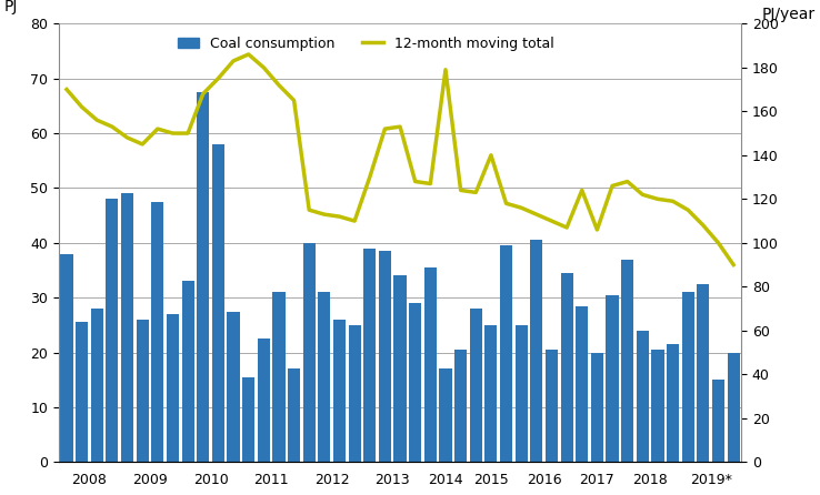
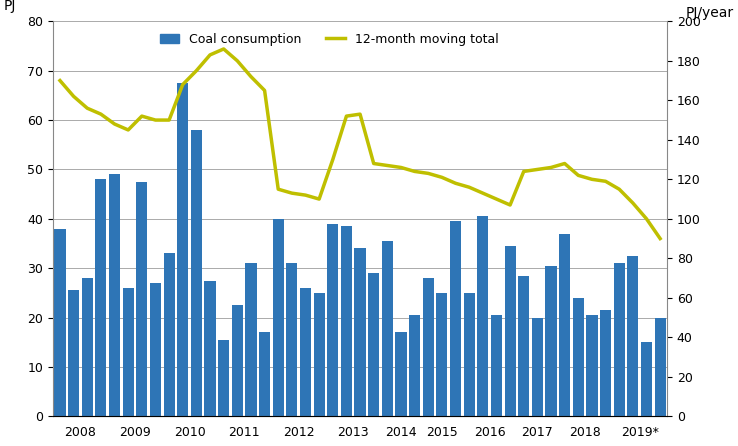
12-month moving total/2014: 179 -> 126
12-month moving total/2015: 140 -> 121
12-month moving total/2017: 106 -> 125
